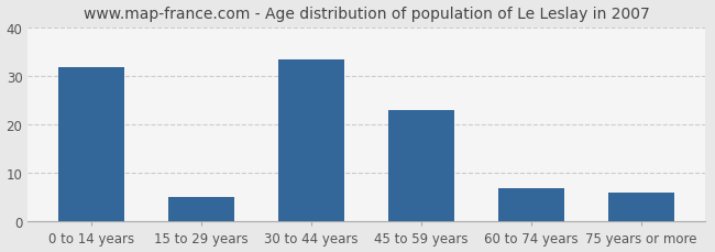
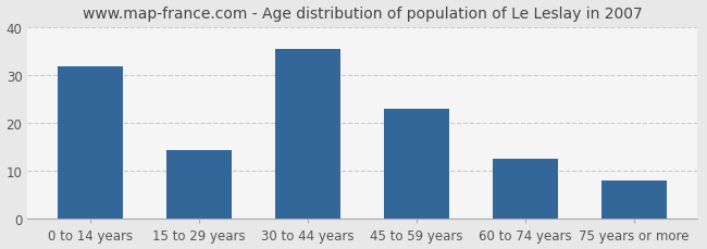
15 to 29 years: 5.0 -> 14.5
30 to 44 years: 33.5 -> 35.5
60 to 74 years: 7.0 -> 12.5
75 years or more: 6.0 -> 8.0
